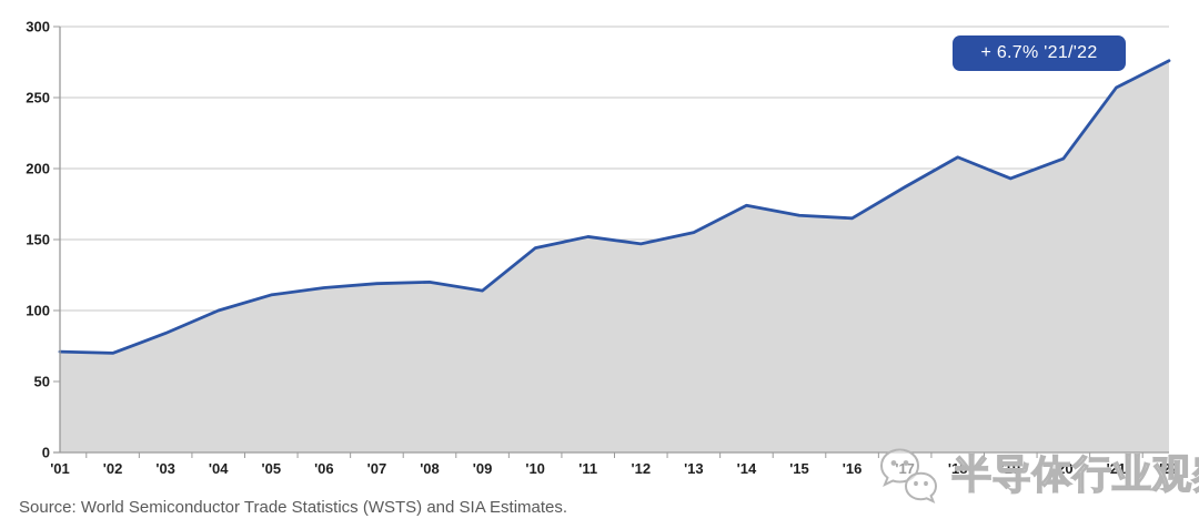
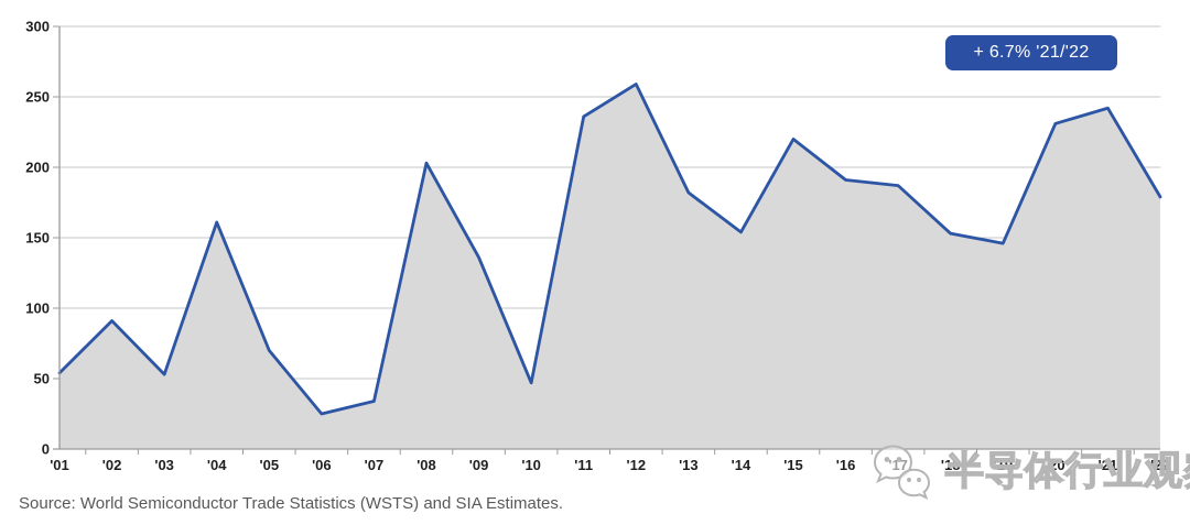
'01: 71 -> 54
'02: 70 -> 91
'03: 84 -> 53
'04: 100 -> 161
'05: 111 -> 70
'06: 116 -> 25
'07: 119 -> 34
'08: 120 -> 203
'09: 114 -> 136
'10: 144 -> 47
'11: 152 -> 236
'12: 147 -> 259
'13: 155 -> 182
'14: 174 -> 154
'15: 167 -> 220
'16: 165 -> 191
'18: 208 -> 153
'19: 193 -> 146
'20: 207 -> 231
'21: 257 -> 242
'22: 276 -> 179
